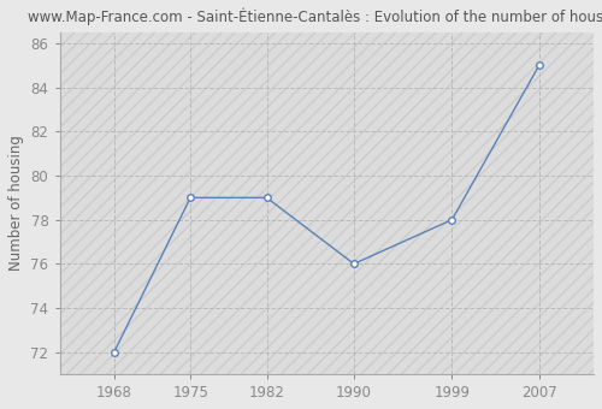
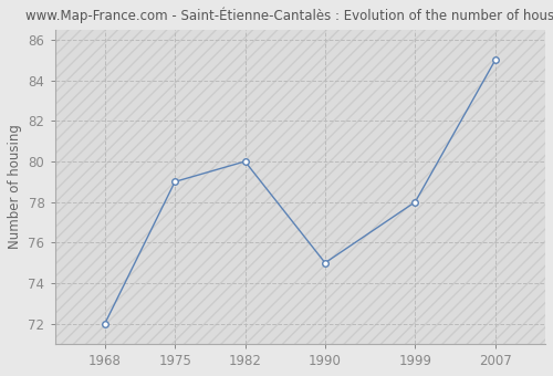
1982: 79 -> 80
1990: 76 -> 75
